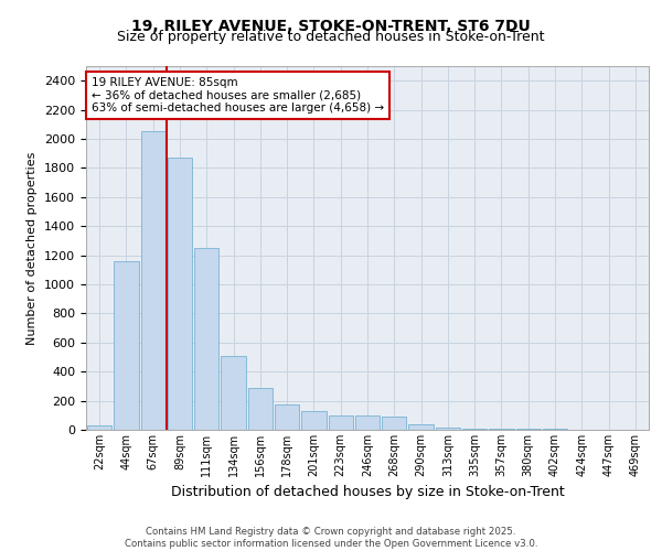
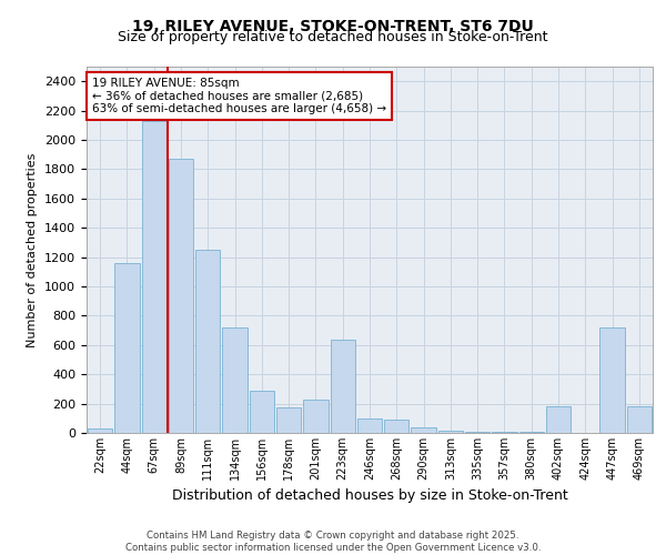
67sqm: 2050 -> 2130
134sqm: 510 -> 720
201sqm: 130 -> 230
223sqm: 100 -> 640
402sqm: 0 -> 180
447sqm: 0 -> 720
469sqm: 0 -> 180
